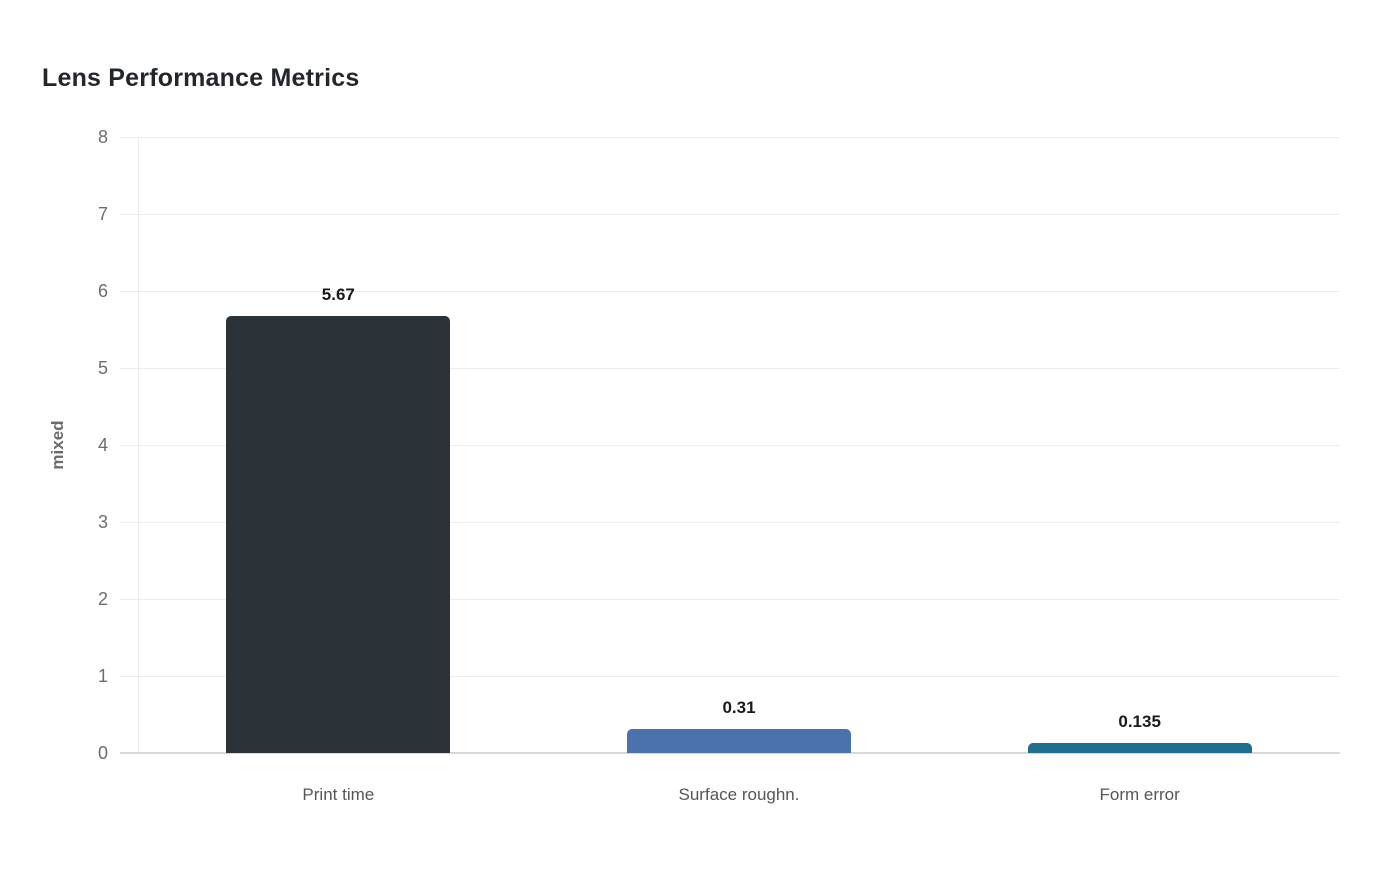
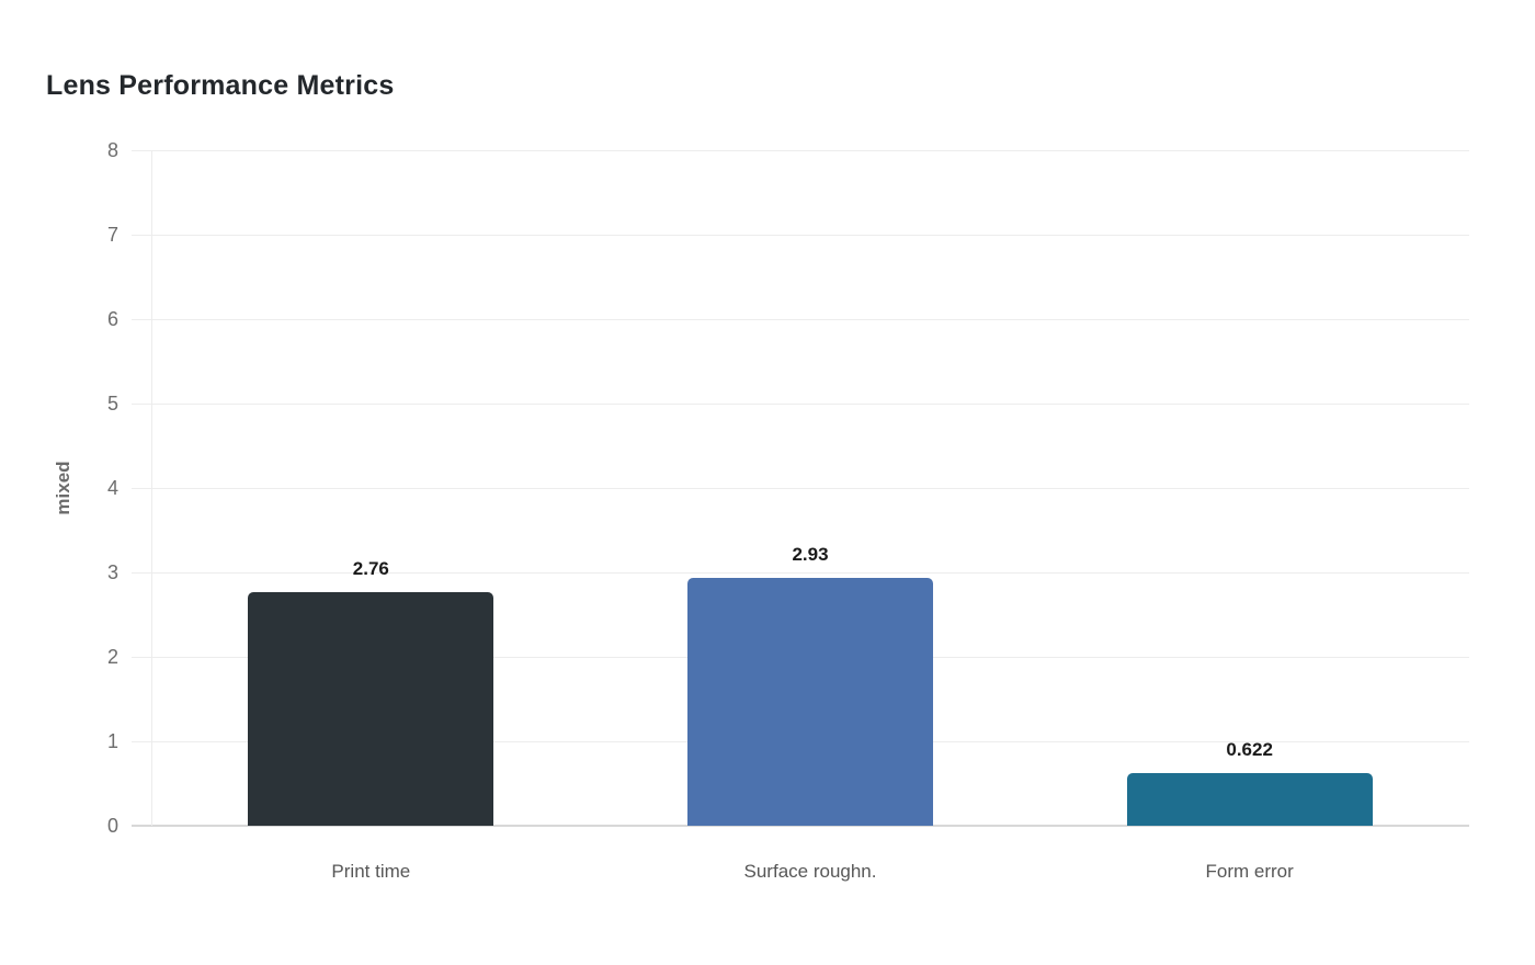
Print time: 5.67 -> 2.76
Surface roughn.: 0.31 -> 2.93
Form error: 0.135 -> 0.622
